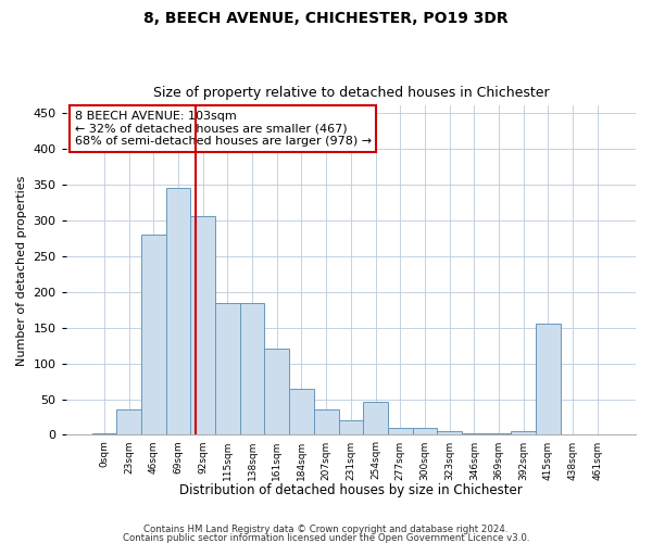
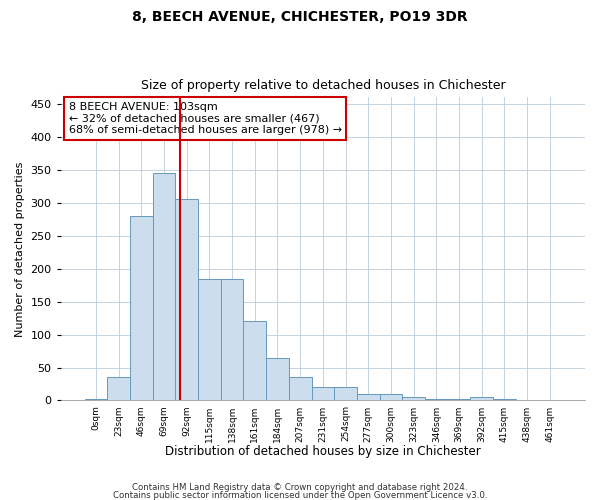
254sqm: 46 -> 20
415sqm: 156 -> 2
